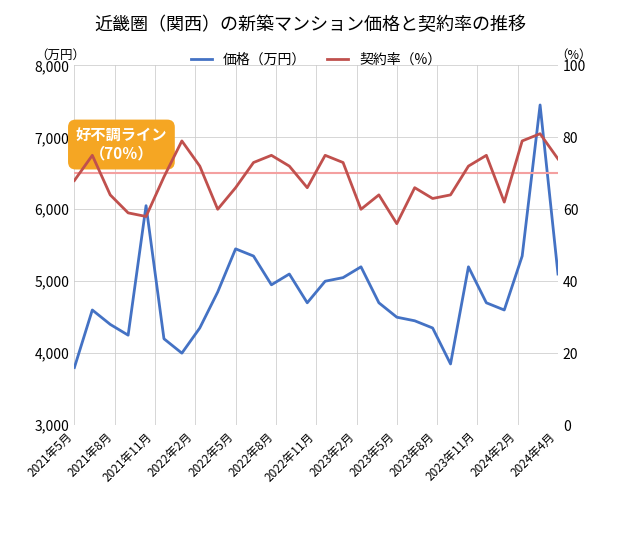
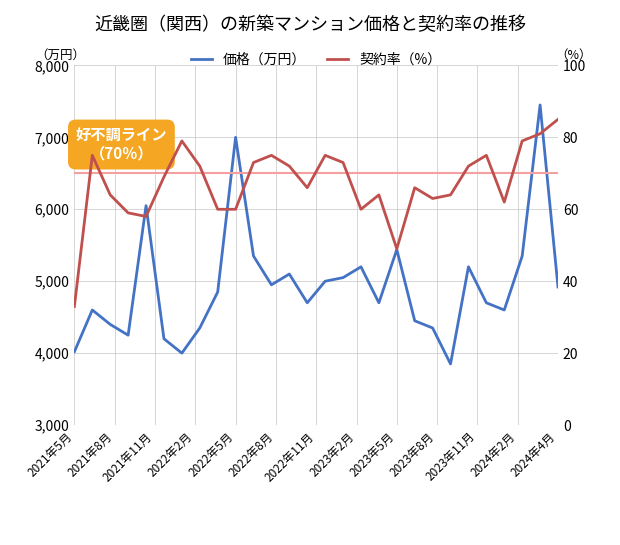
価格（万円）/2021年5月: 3,800 -> 4,020
契約率（%）/2021年5月: 68 -> 33
価格（万円）/2022年5月: 5,450 -> 7,000
契約率（%）/2022年5月: 66 -> 60
価格（万円）/2023年5月: 4,500 -> 5,440
契約率（%）/2023年5月: 56 -> 49
価格（万円）/2024年4月: 5,100 -> 4,920
契約率（%）/2024年4月: 74 -> 85
